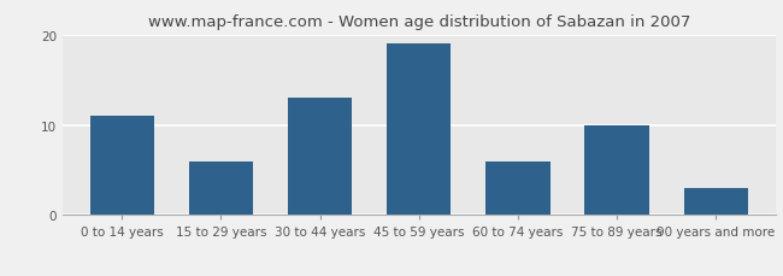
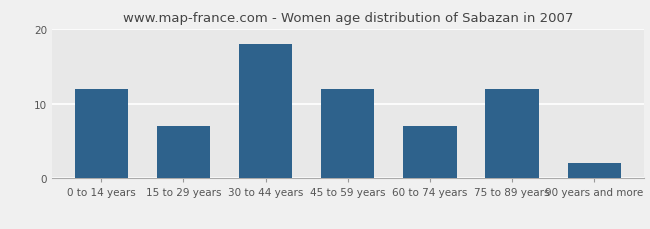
0 to 14 years: 11 -> 12
15 to 29 years: 6 -> 7
30 to 44 years: 13 -> 18
45 to 59 years: 19 -> 12
60 to 74 years: 6 -> 7
75 to 89 years: 10 -> 12
90 years and more: 3 -> 2
